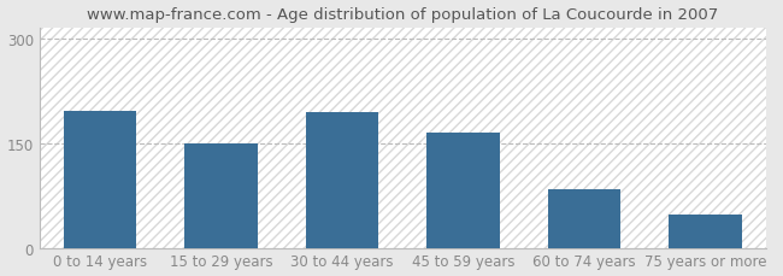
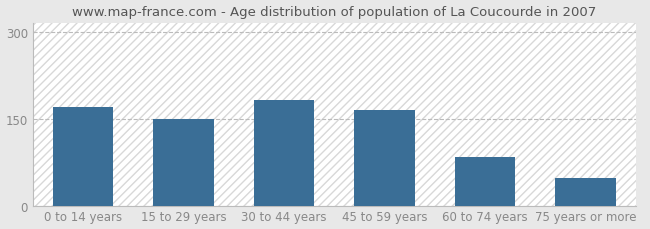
0 to 14 years: 196 -> 170
30 to 44 years: 194 -> 182
